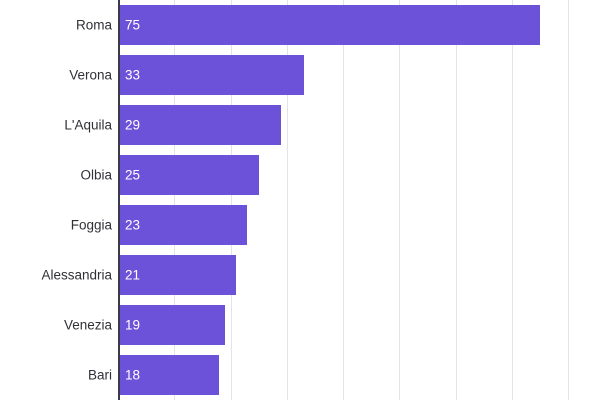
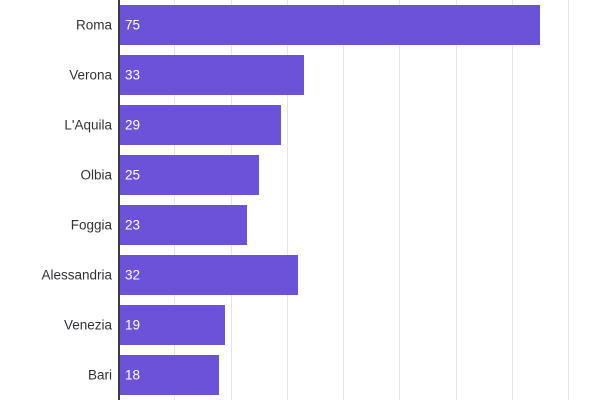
Alessandria: 21 -> 32
